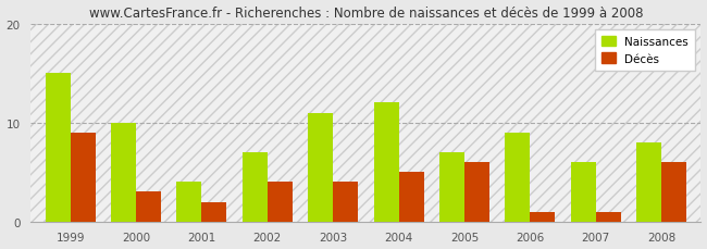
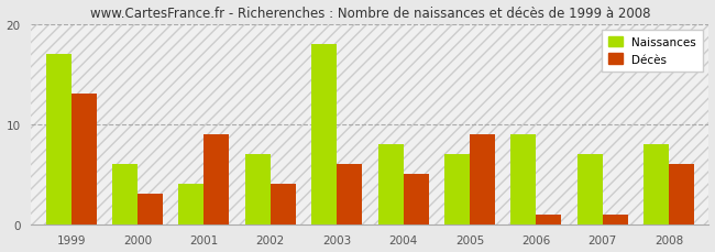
Naissances/1999: 15 -> 17
Décès/1999: 9 -> 13
Naissances/2000: 10 -> 6
Décès/2001: 2 -> 9
Naissances/2003: 11 -> 18
Décès/2003: 4 -> 6
Naissances/2004: 12 -> 8
Décès/2005: 6 -> 9
Naissances/2007: 6 -> 7
